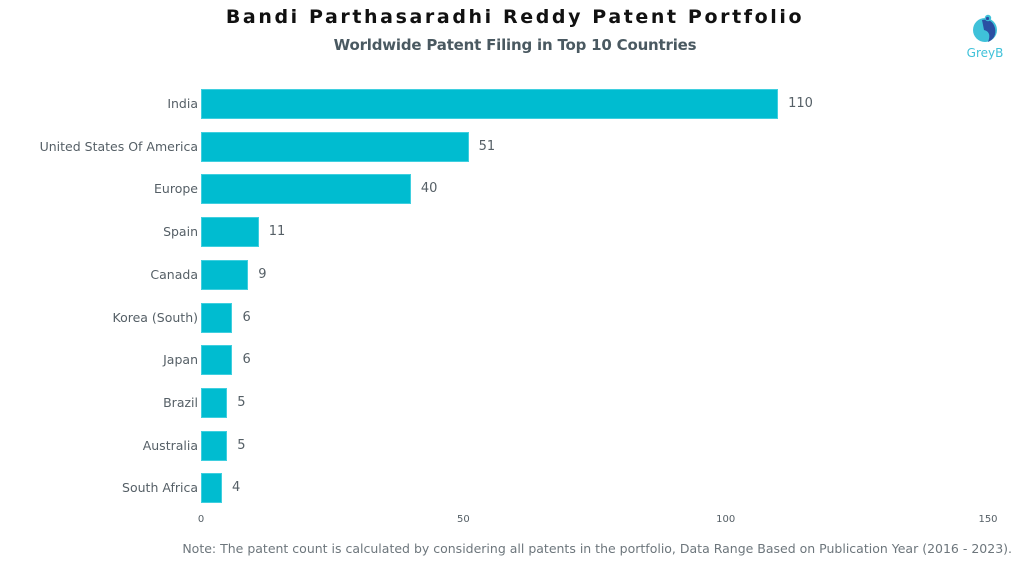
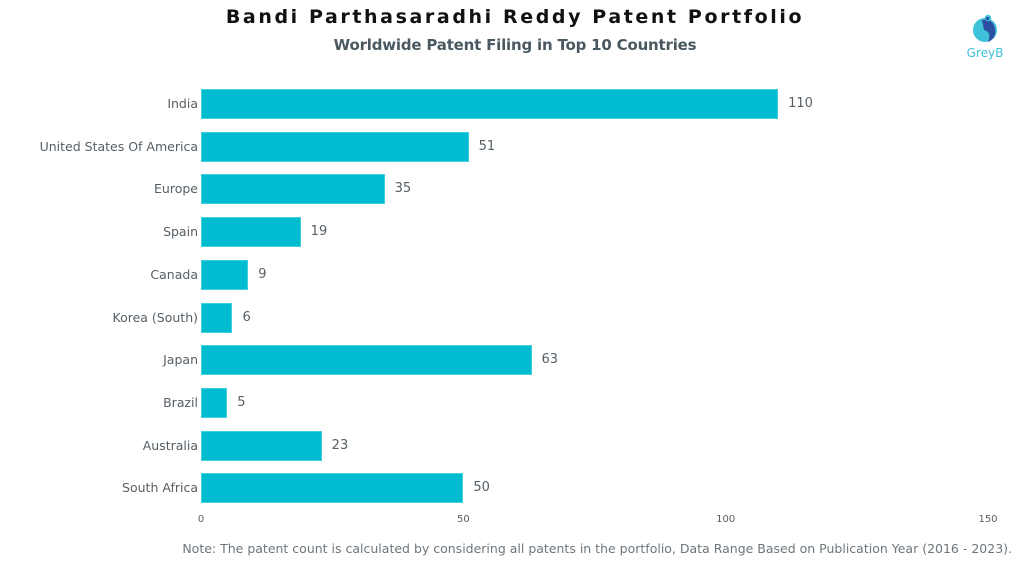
Europe: 40 -> 35
Spain: 11 -> 19
Japan: 6 -> 63
Australia: 5 -> 23
South Africa: 4 -> 50
